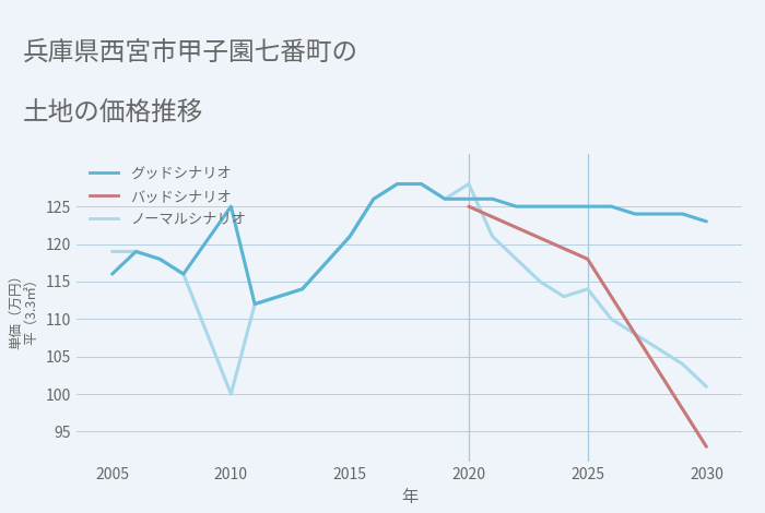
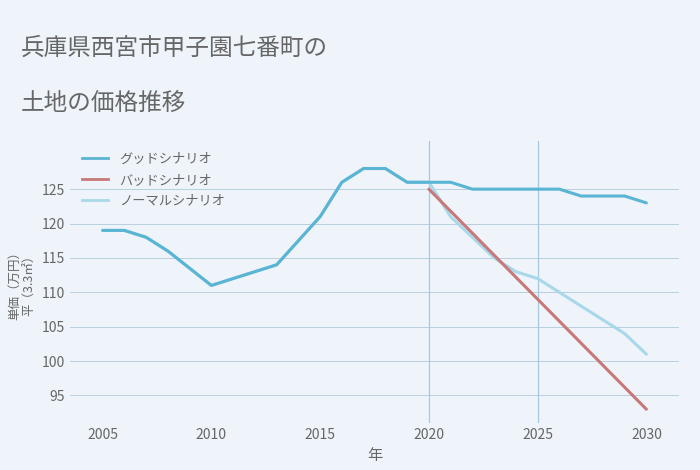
グッドシナリオ/2005: 116 -> 119
グッドシナリオ/2010: 125 -> 111
ノーマルシナリオ/2010: 100 -> 111
ノーマルシナリオ/2020: 128 -> 126
バッドシナリオ/2025: 118 -> 109
ノーマルシナリオ/2025: 114 -> 112
